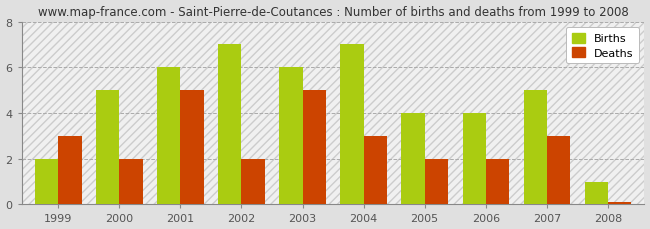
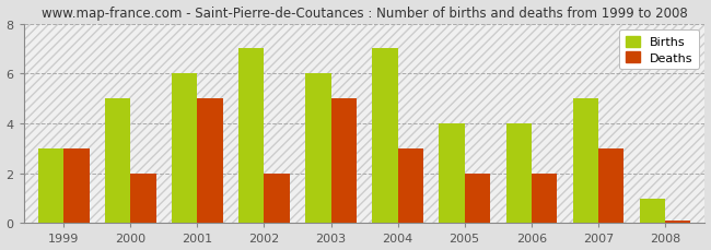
Births/1999: 2 -> 3
